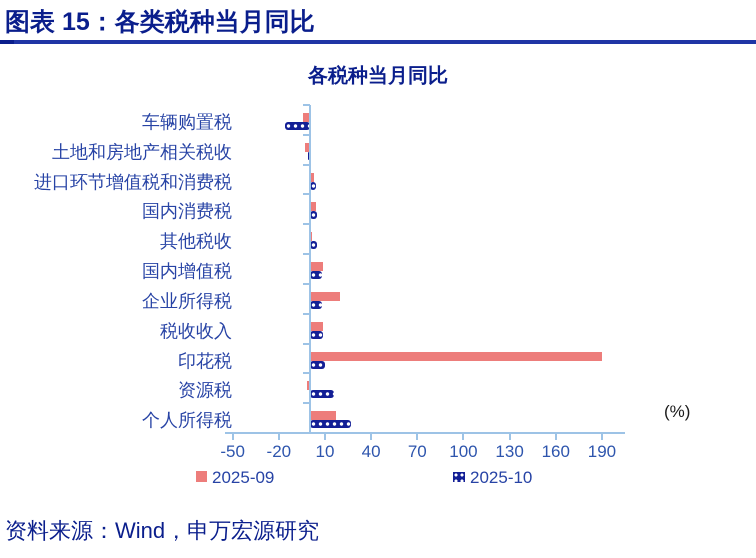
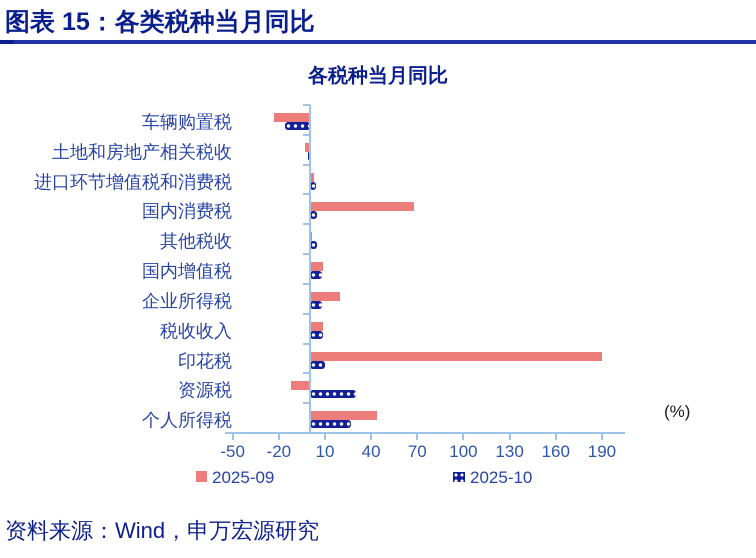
2025-09/车辆购置税: -4 -> -23
2025-09/国内消费税: 4 -> 68
2025-09/资源税: -2 -> -12
2025-10/资源税: 16 -> 30
2025-09/个人所得税: 17 -> 44
